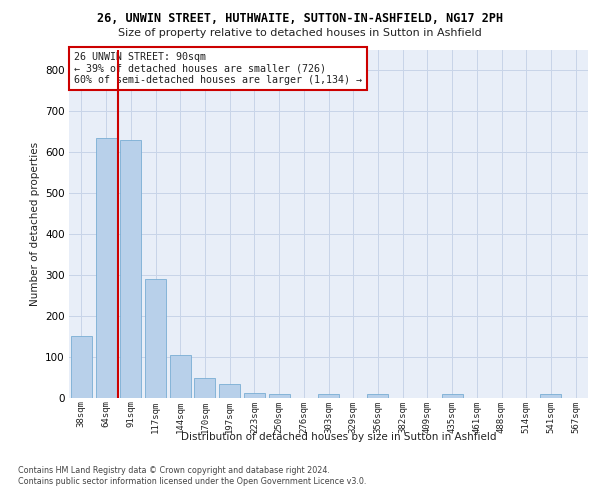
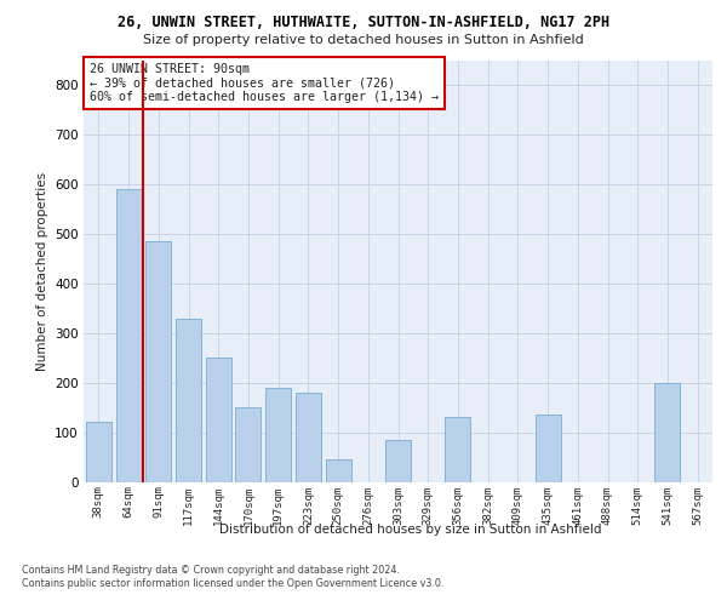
38sqm: 150 -> 120
64sqm: 635 -> 590
91sqm: 630 -> 485
117sqm: 290 -> 330
144sqm: 103 -> 250
170sqm: 47 -> 150
197sqm: 32 -> 190
223sqm: 12 -> 180
250sqm: 8 -> 45
303sqm: 8 -> 85
356sqm: 8 -> 130
435sqm: 8 -> 135
541sqm: 8 -> 200
